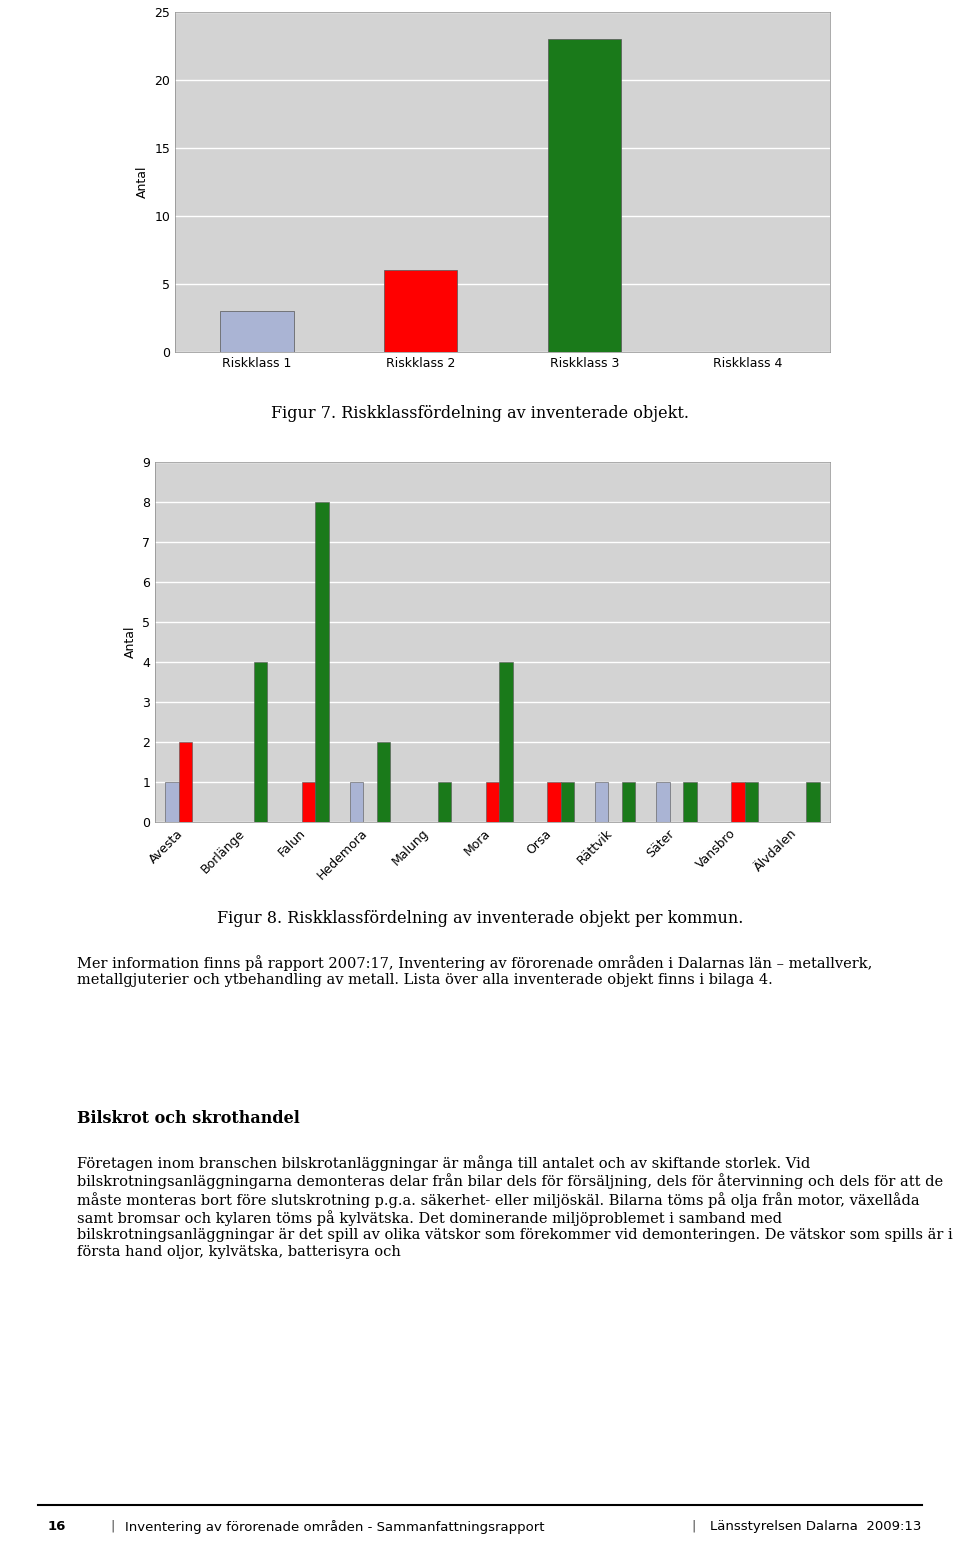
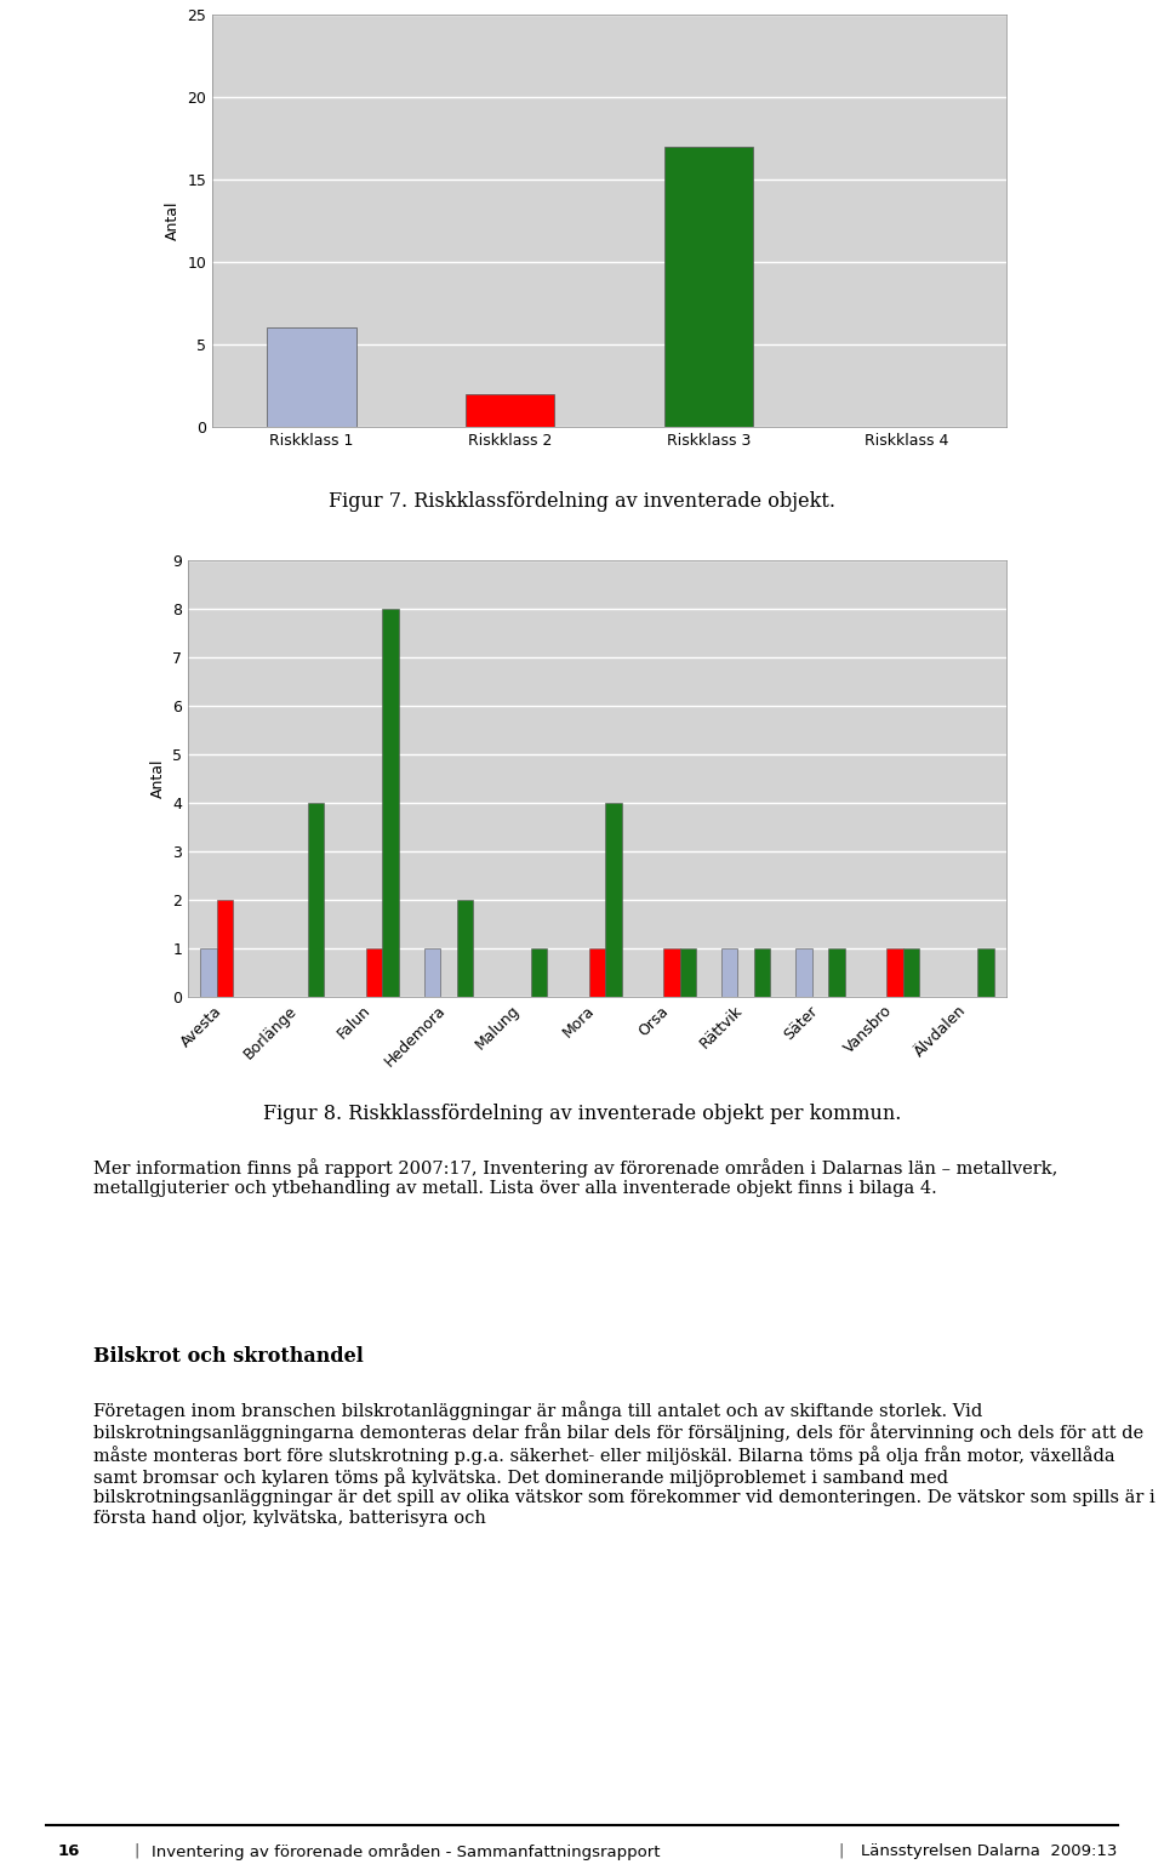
Riskklass 1: 3 -> 6
Riskklass 2: 6 -> 2
Riskklass 3: 23 -> 17
